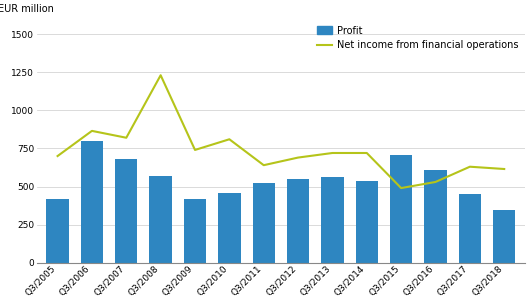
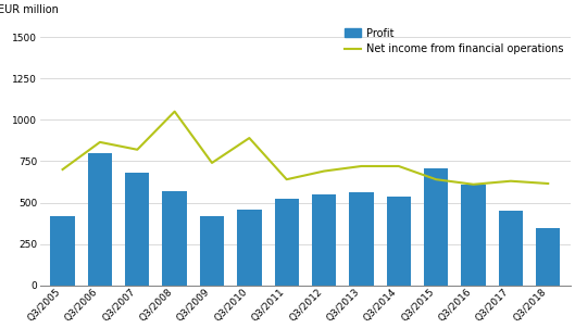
Net income from financial operations/Q3/2008: 1230 -> 1050
Net income from financial operations/Q3/2010: 810 -> 890
Net income from financial operations/Q3/2015: 490 -> 640
Net income from financial operations/Q3/2016: 530 -> 610
